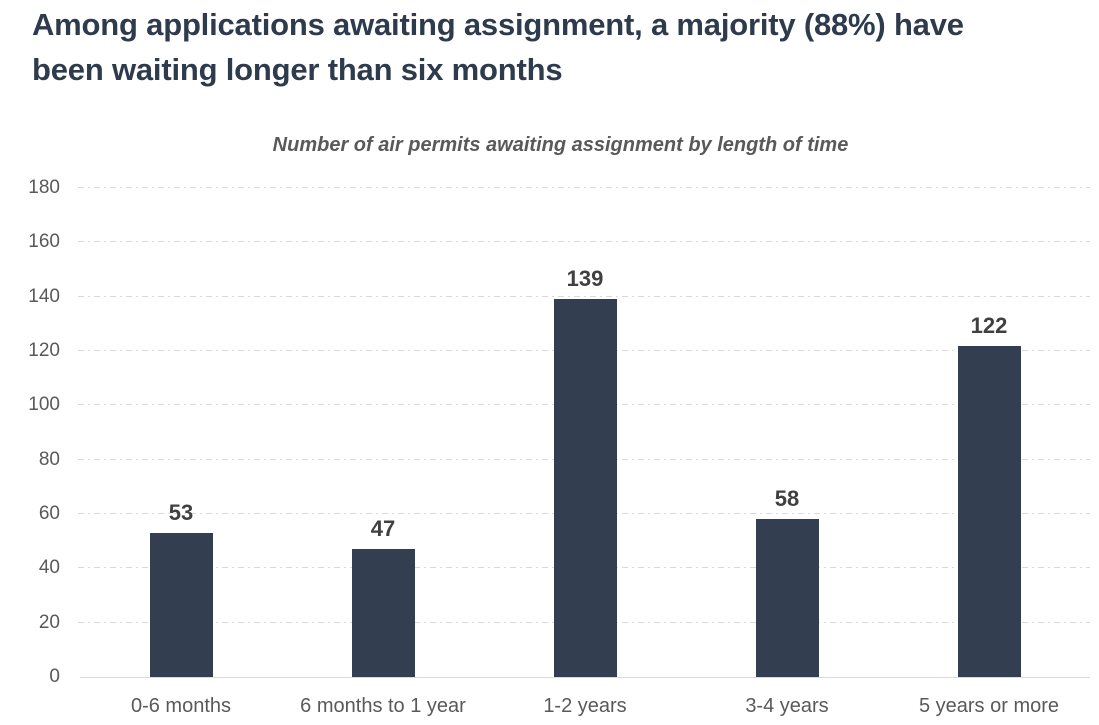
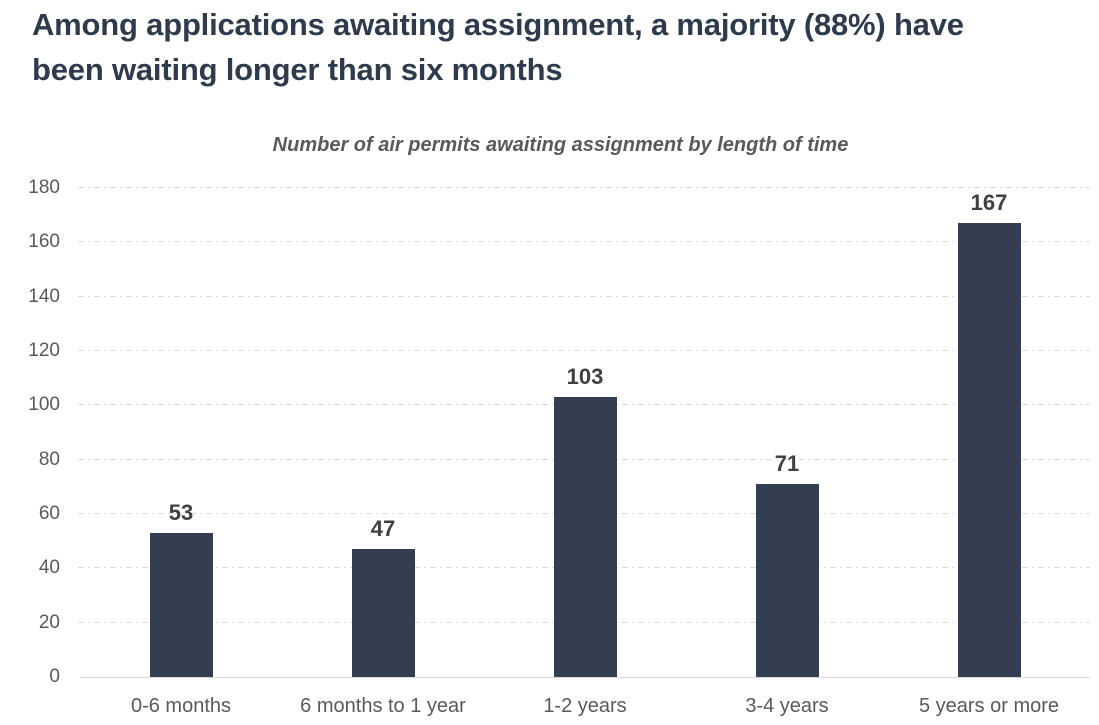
1-2 years: 139 -> 103
3-4 years: 58 -> 71
5 years or more: 122 -> 167
